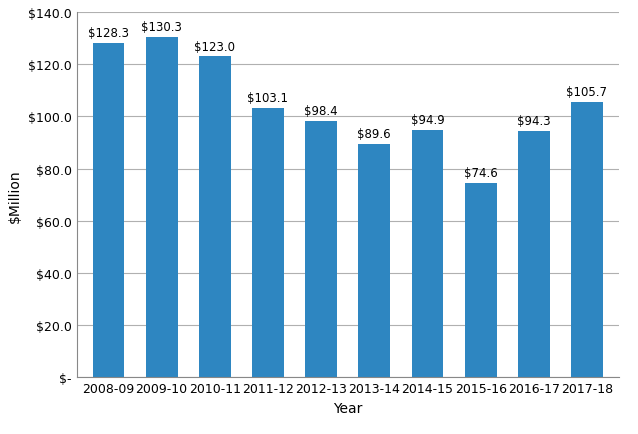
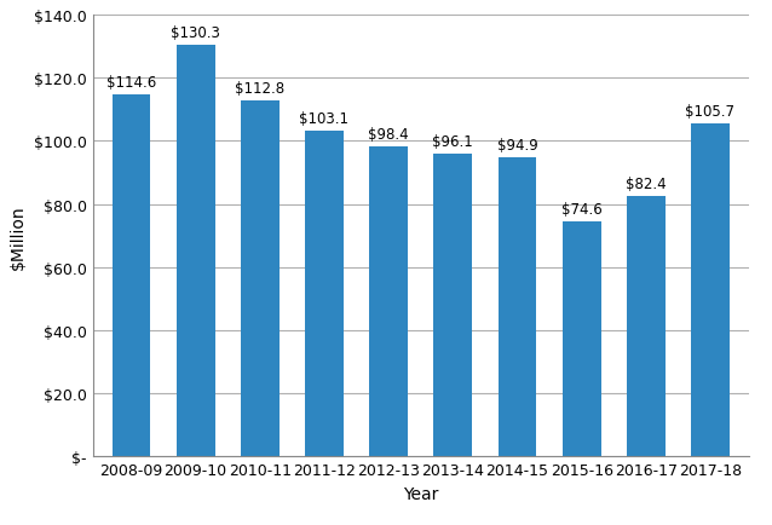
2008-09: $128.3 -> $114.6
2010-11: $123.0 -> $112.8
2013-14: $89.6 -> $96.1
2016-17: $94.3 -> $82.4
